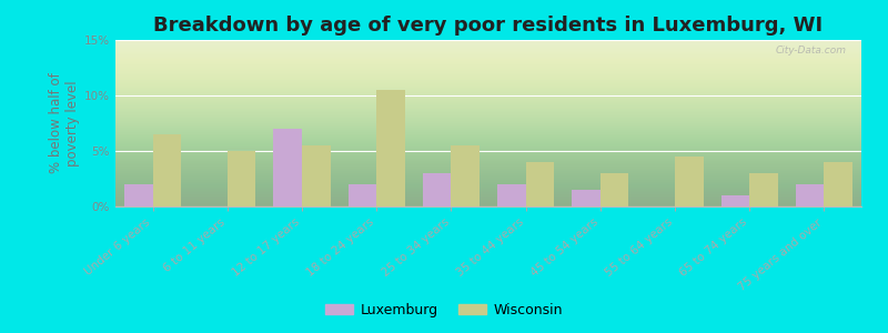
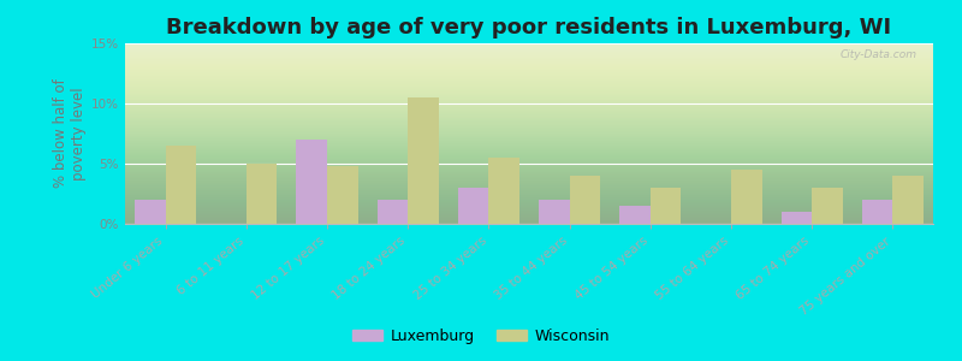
Wisconsin/12 to 17 years: 5.5% -> 4.8%
